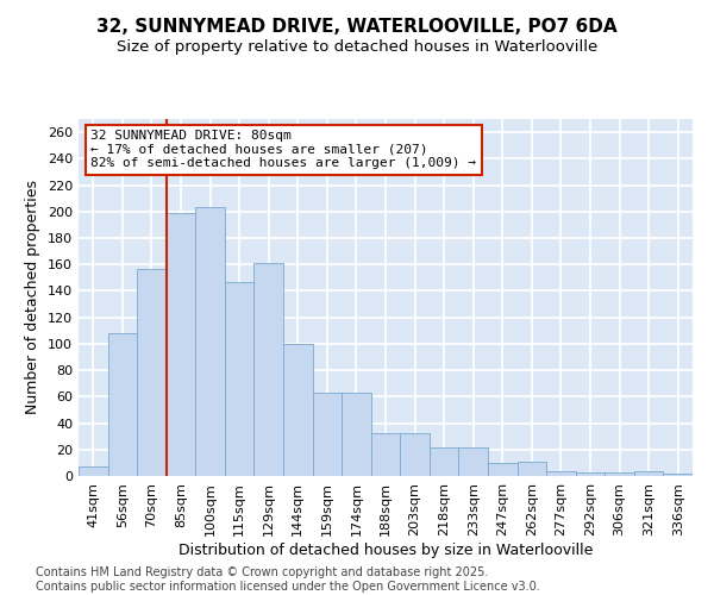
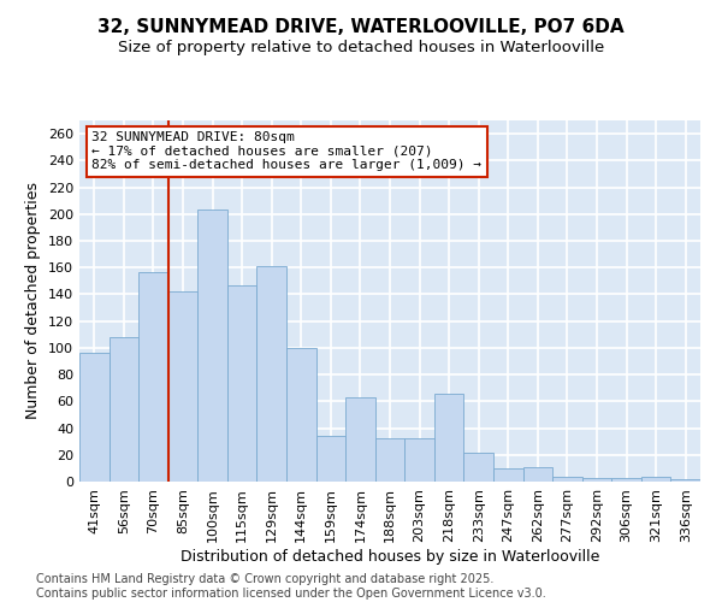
41sqm: 7 -> 96
85sqm: 199 -> 142
159sqm: 63 -> 34
218sqm: 22 -> 66
